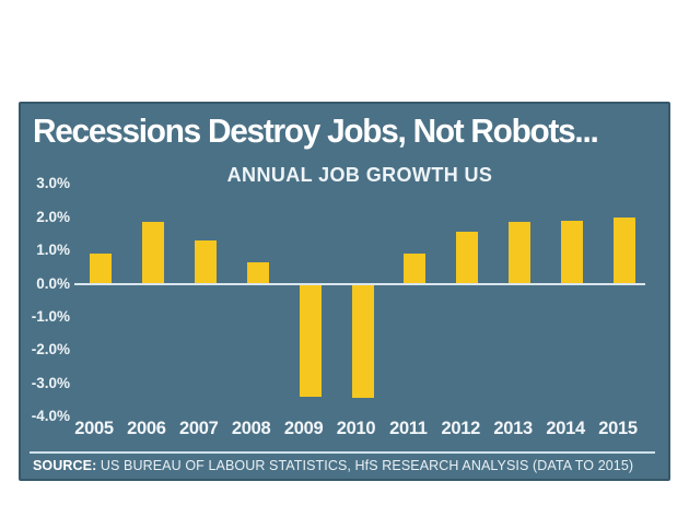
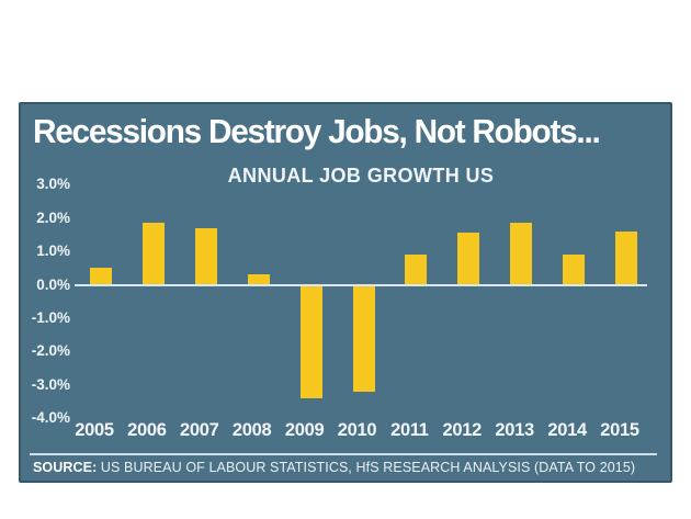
2005: 0.9% -> 0.5%
2007: 1.3% -> 1.7%
2008: 0.7% -> 0.3%
2010: -3.5% -> -3.2%
2014: 1.9% -> 0.9%
2015: 2.0% -> 1.6%
